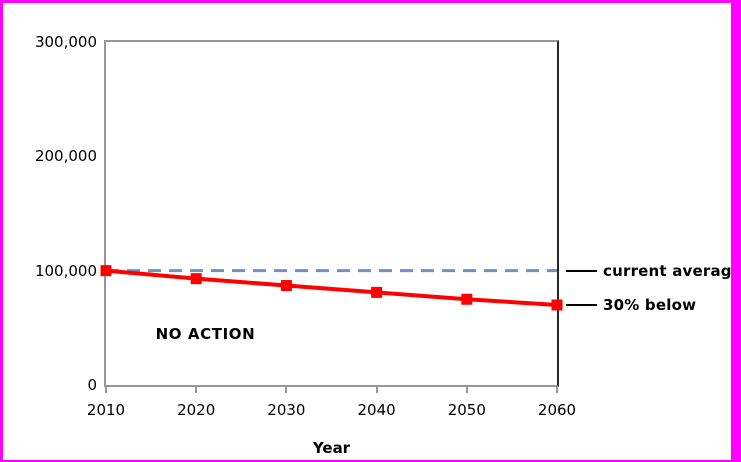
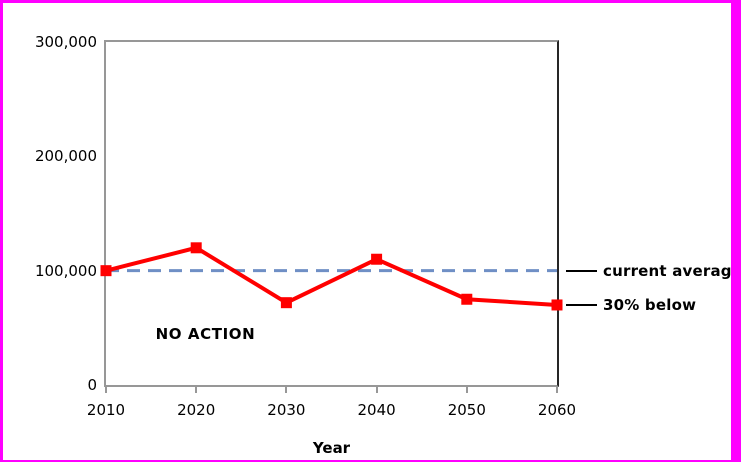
2020: 93000 -> 120000
2030: 87000 -> 72000
2040: 81000 -> 110000
